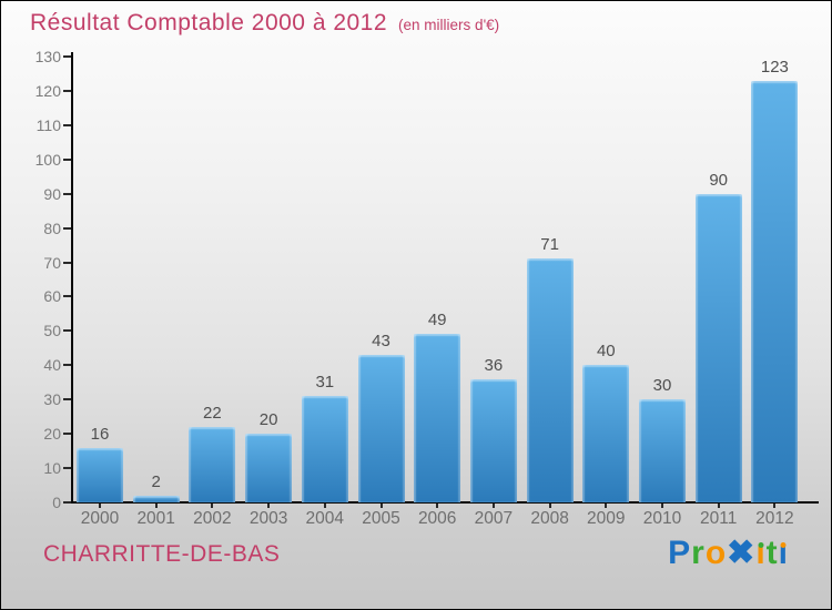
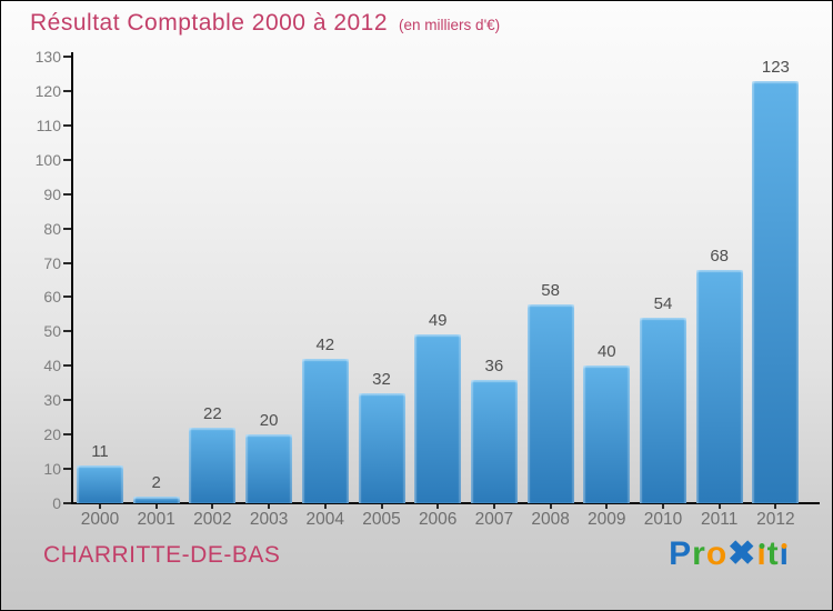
2000: 16 -> 11
2004: 31 -> 42
2005: 43 -> 32
2008: 71 -> 58
2010: 30 -> 54
2011: 90 -> 68
